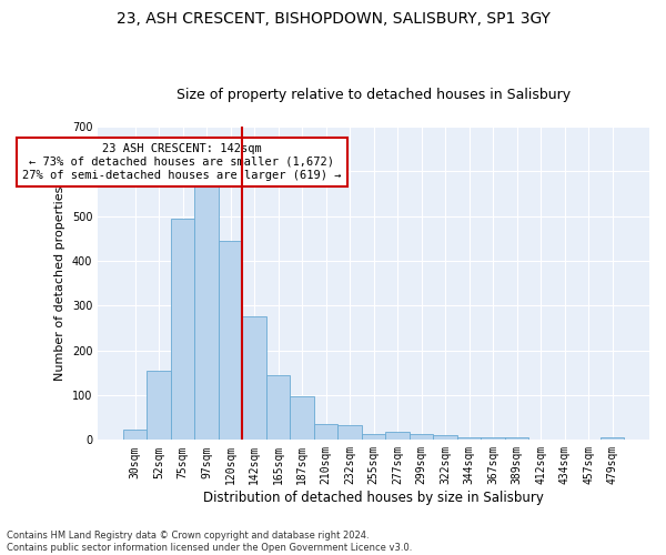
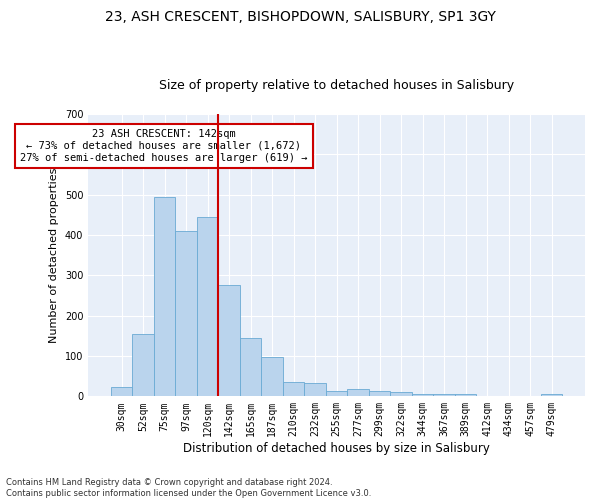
97sqm: 568 -> 410
